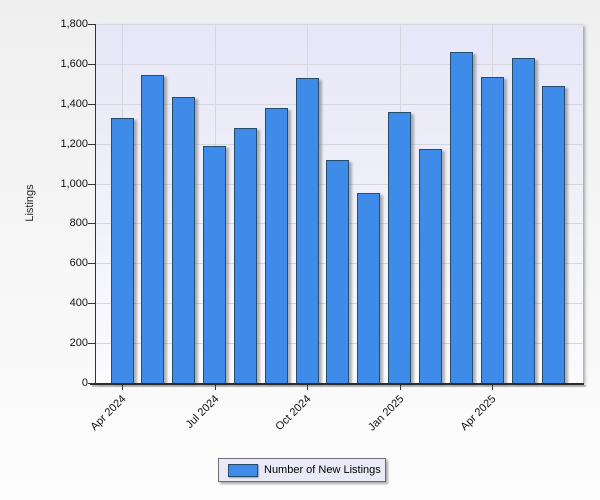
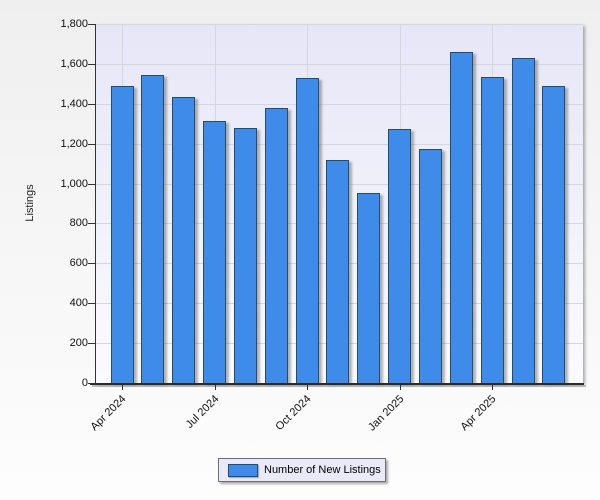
Apr 2024: 1330 -> 1490
Jul 2024: 1190 -> 1320
Jan 2025: 1360 -> 1280
